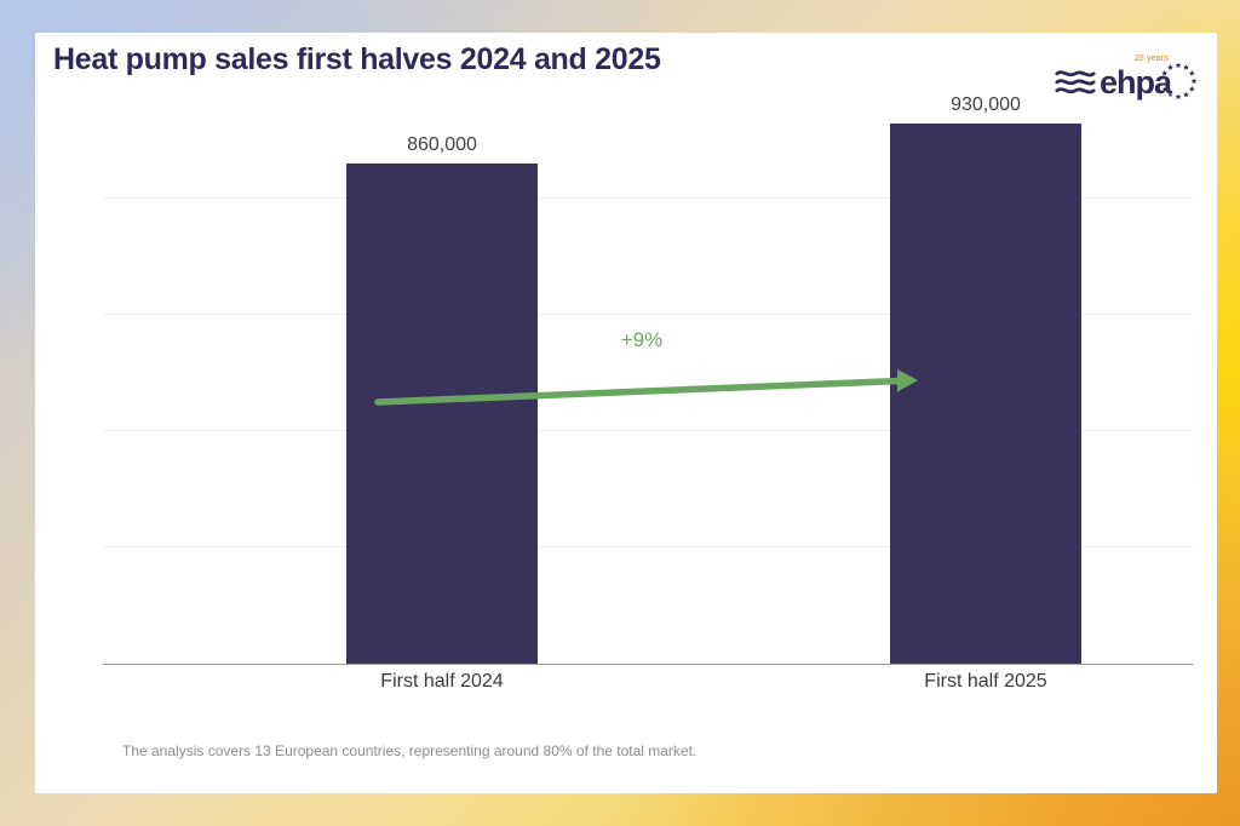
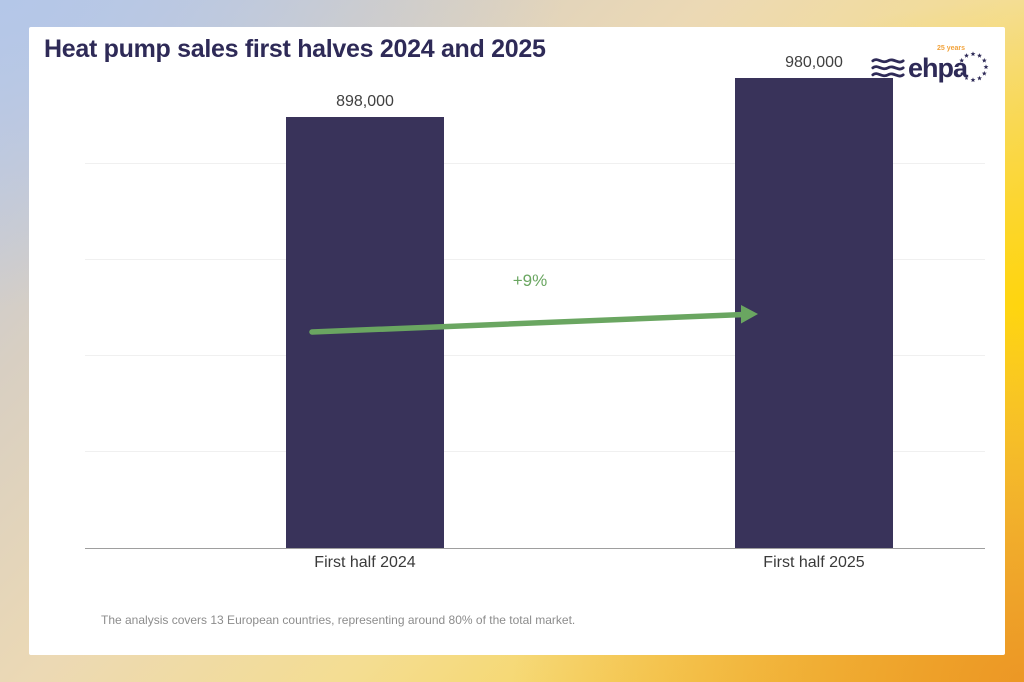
First half 2024: 860,000 -> 898,000
First half 2025: 930,000 -> 980,000
